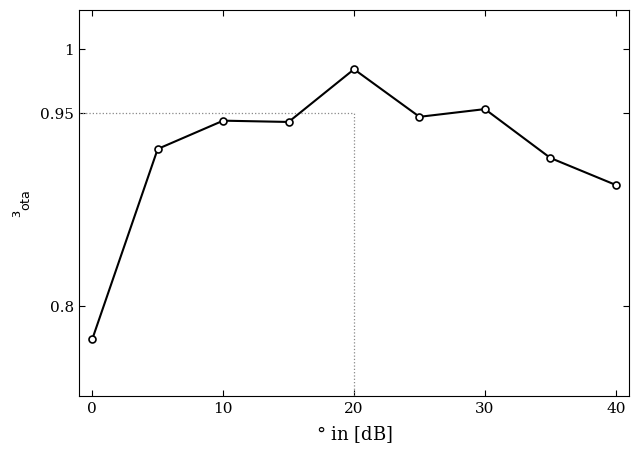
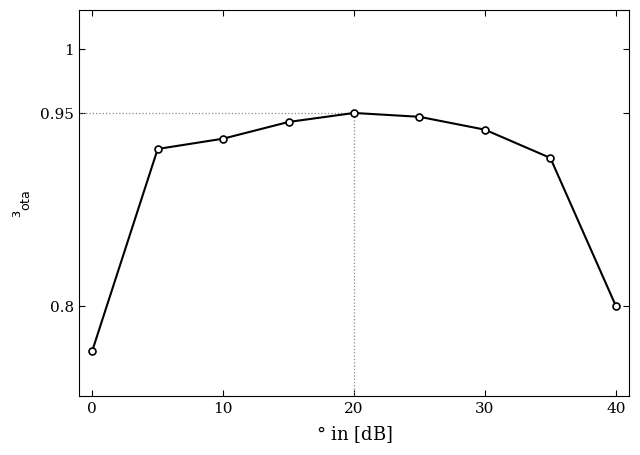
0: 0.774 -> 0.765
10: 0.944 -> 0.930
20: 0.984 -> 0.950
30: 0.953 -> 0.937
40: 0.894 -> 0.800
